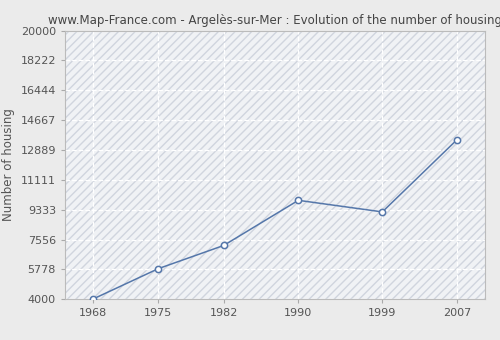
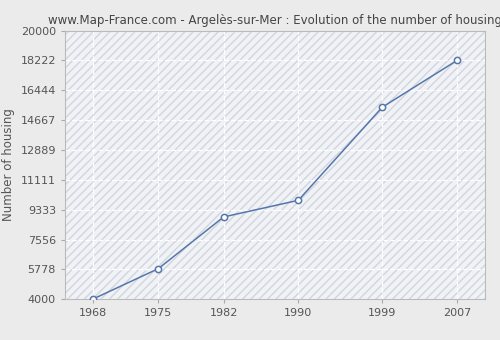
1982: 7200 -> 8900
1999: 9200 -> 15400
2007: 13500 -> 18200
